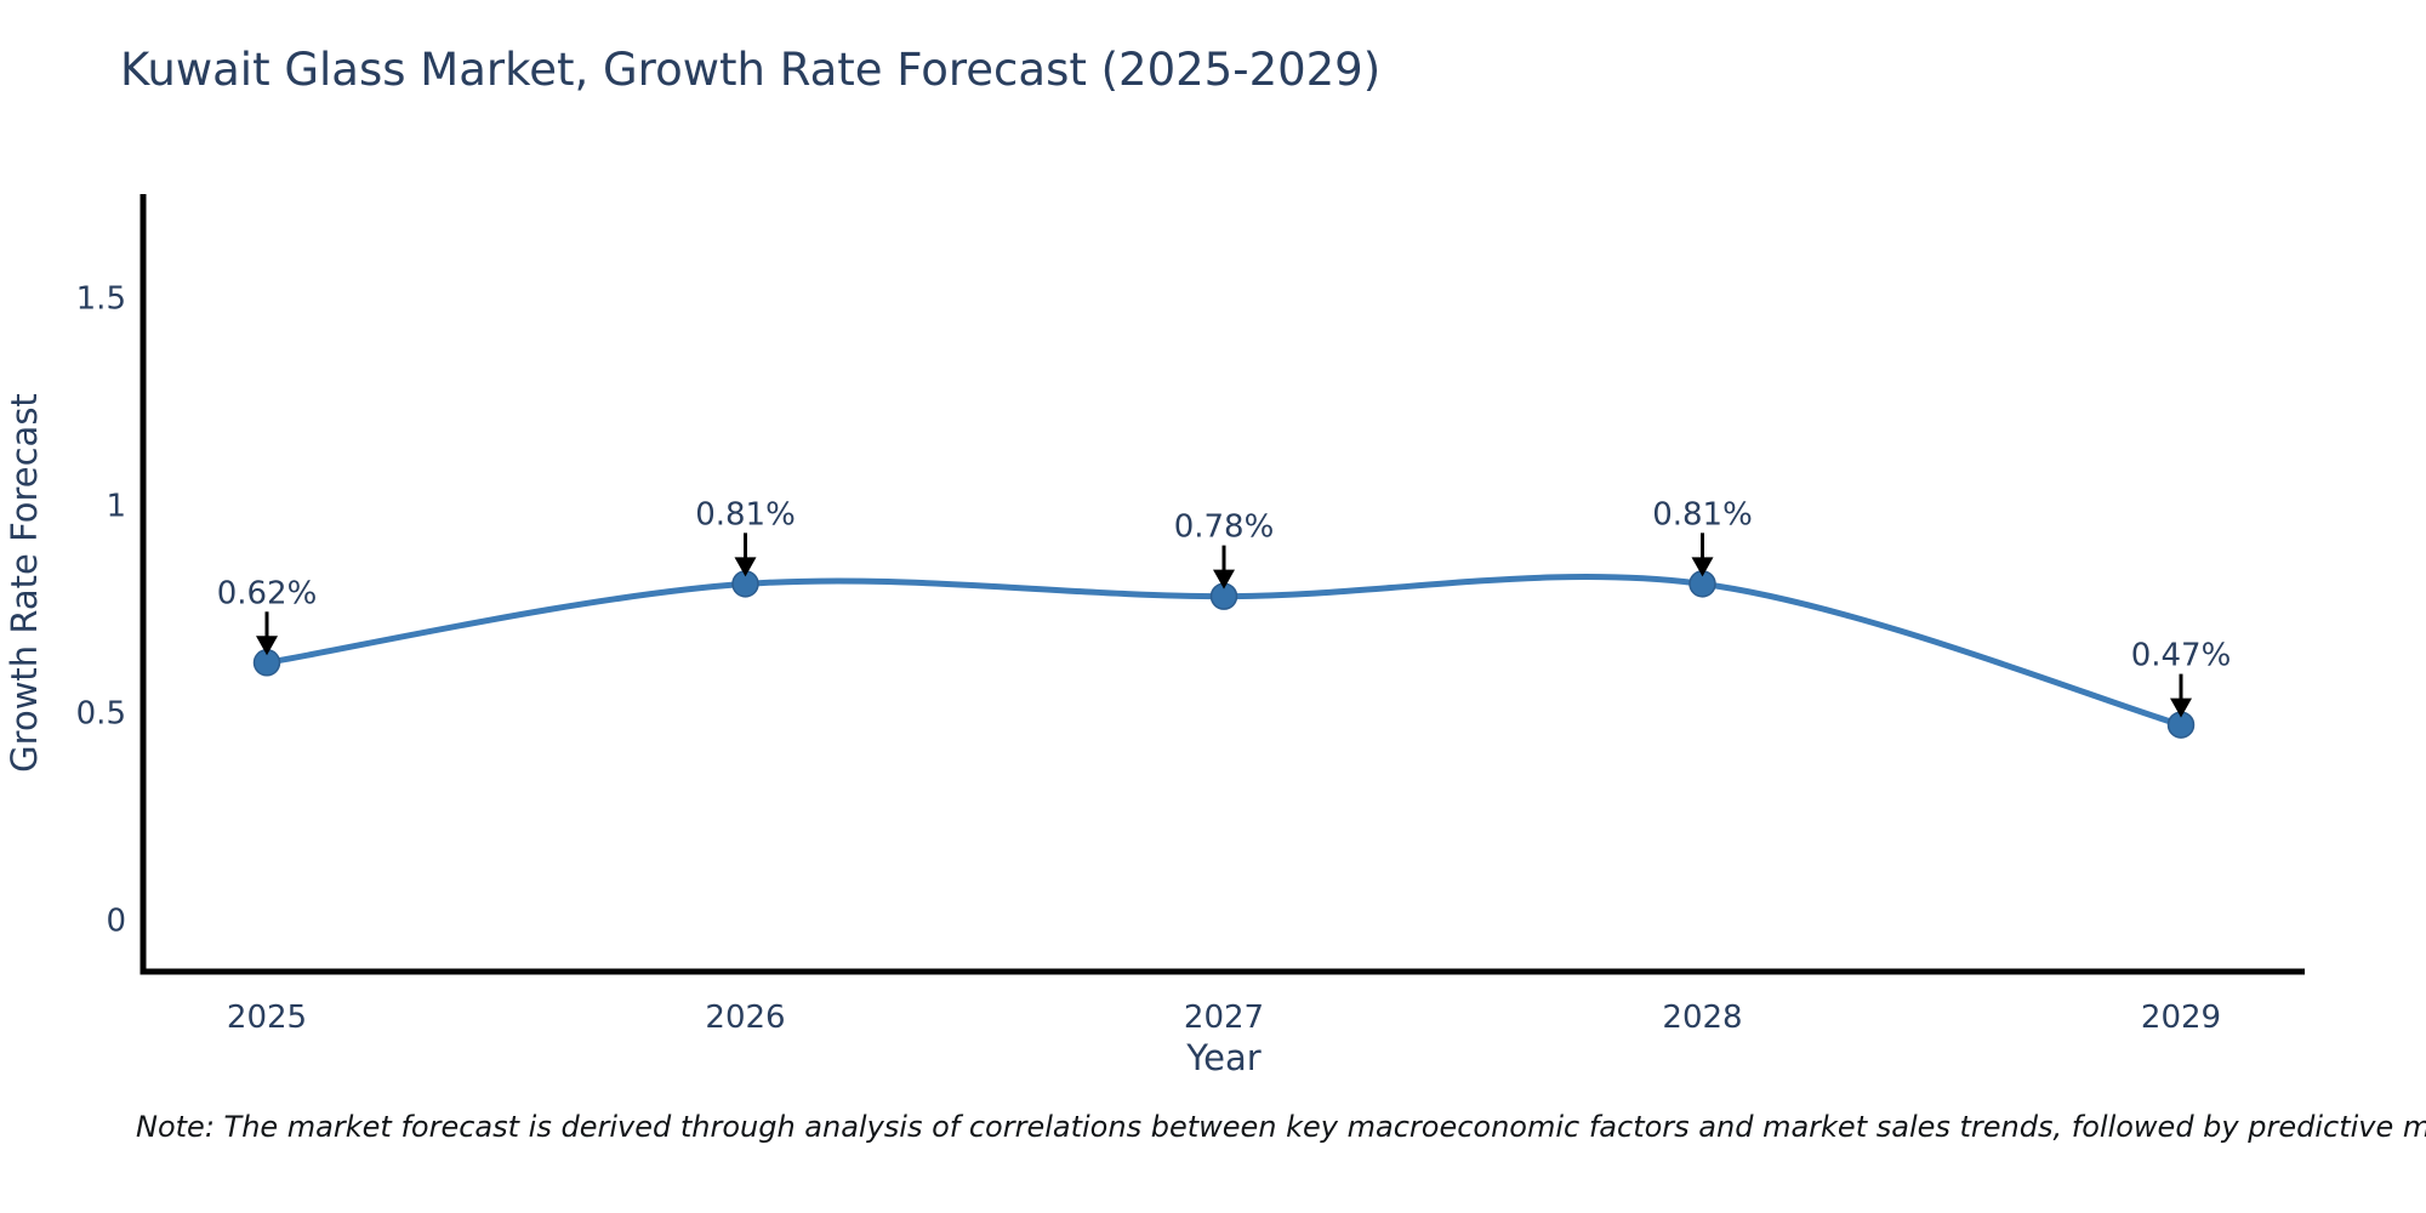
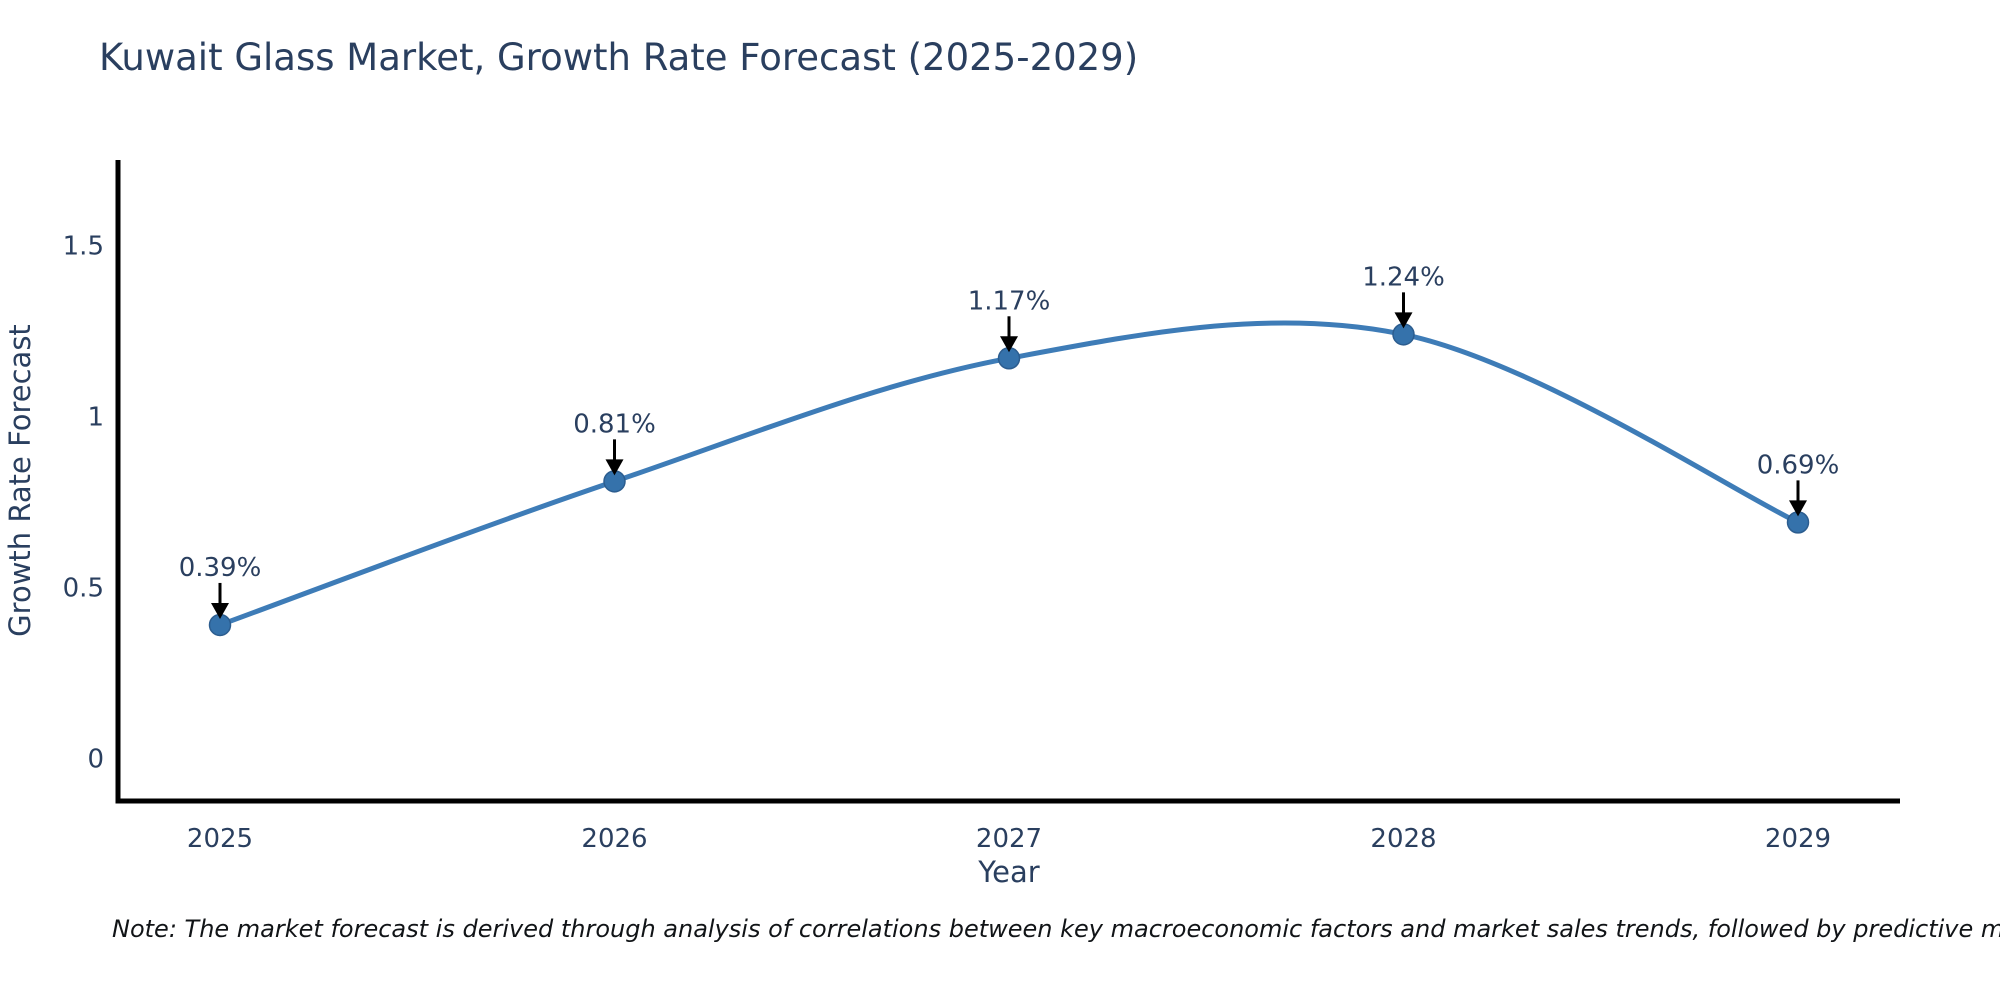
2025: 0.62% -> 0.39%
2027: 0.78% -> 1.17%
2028: 0.81% -> 1.24%
2029: 0.47% -> 0.69%
